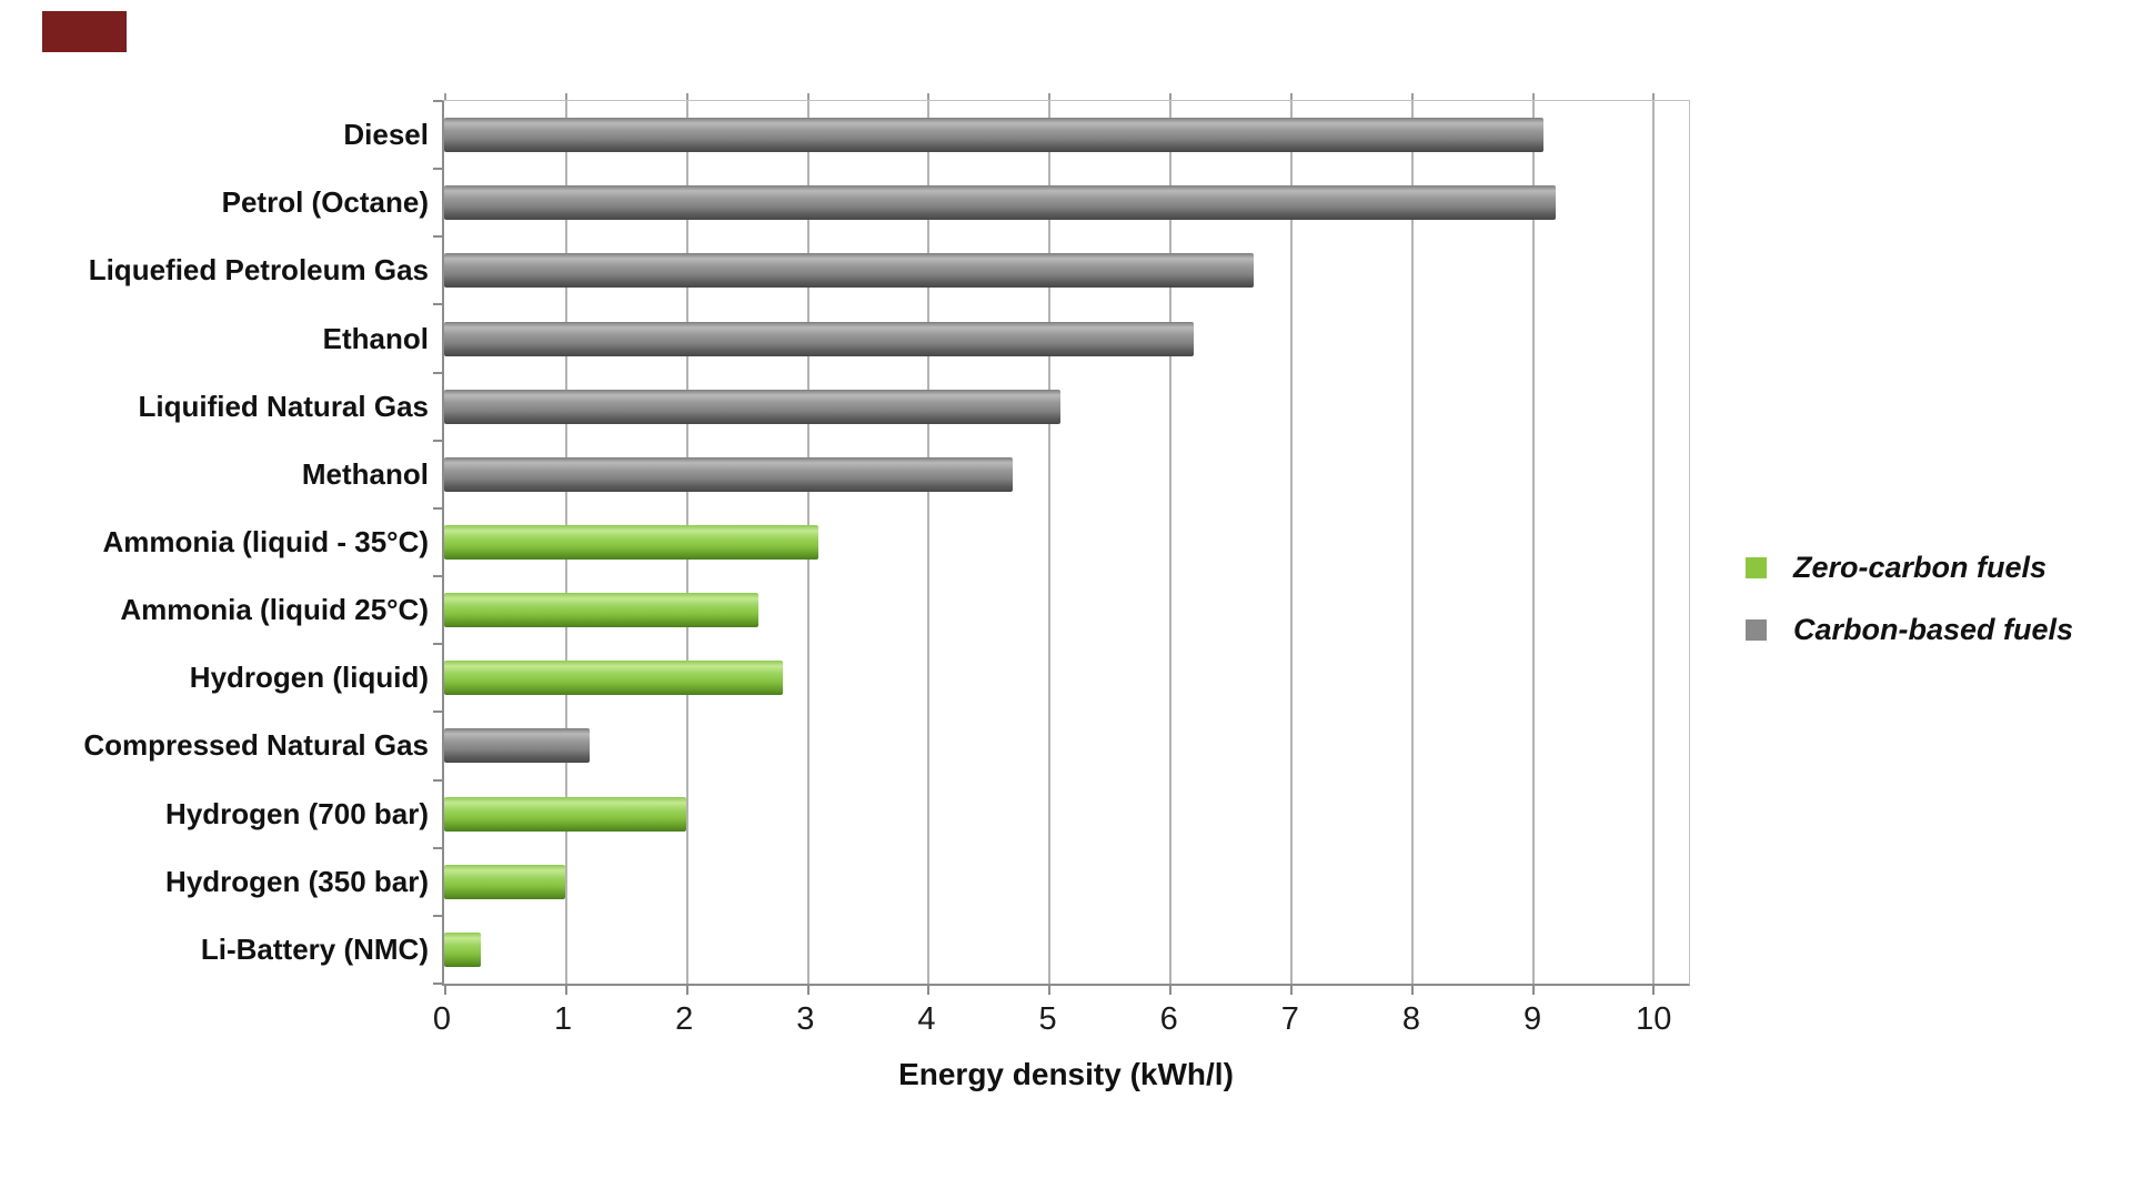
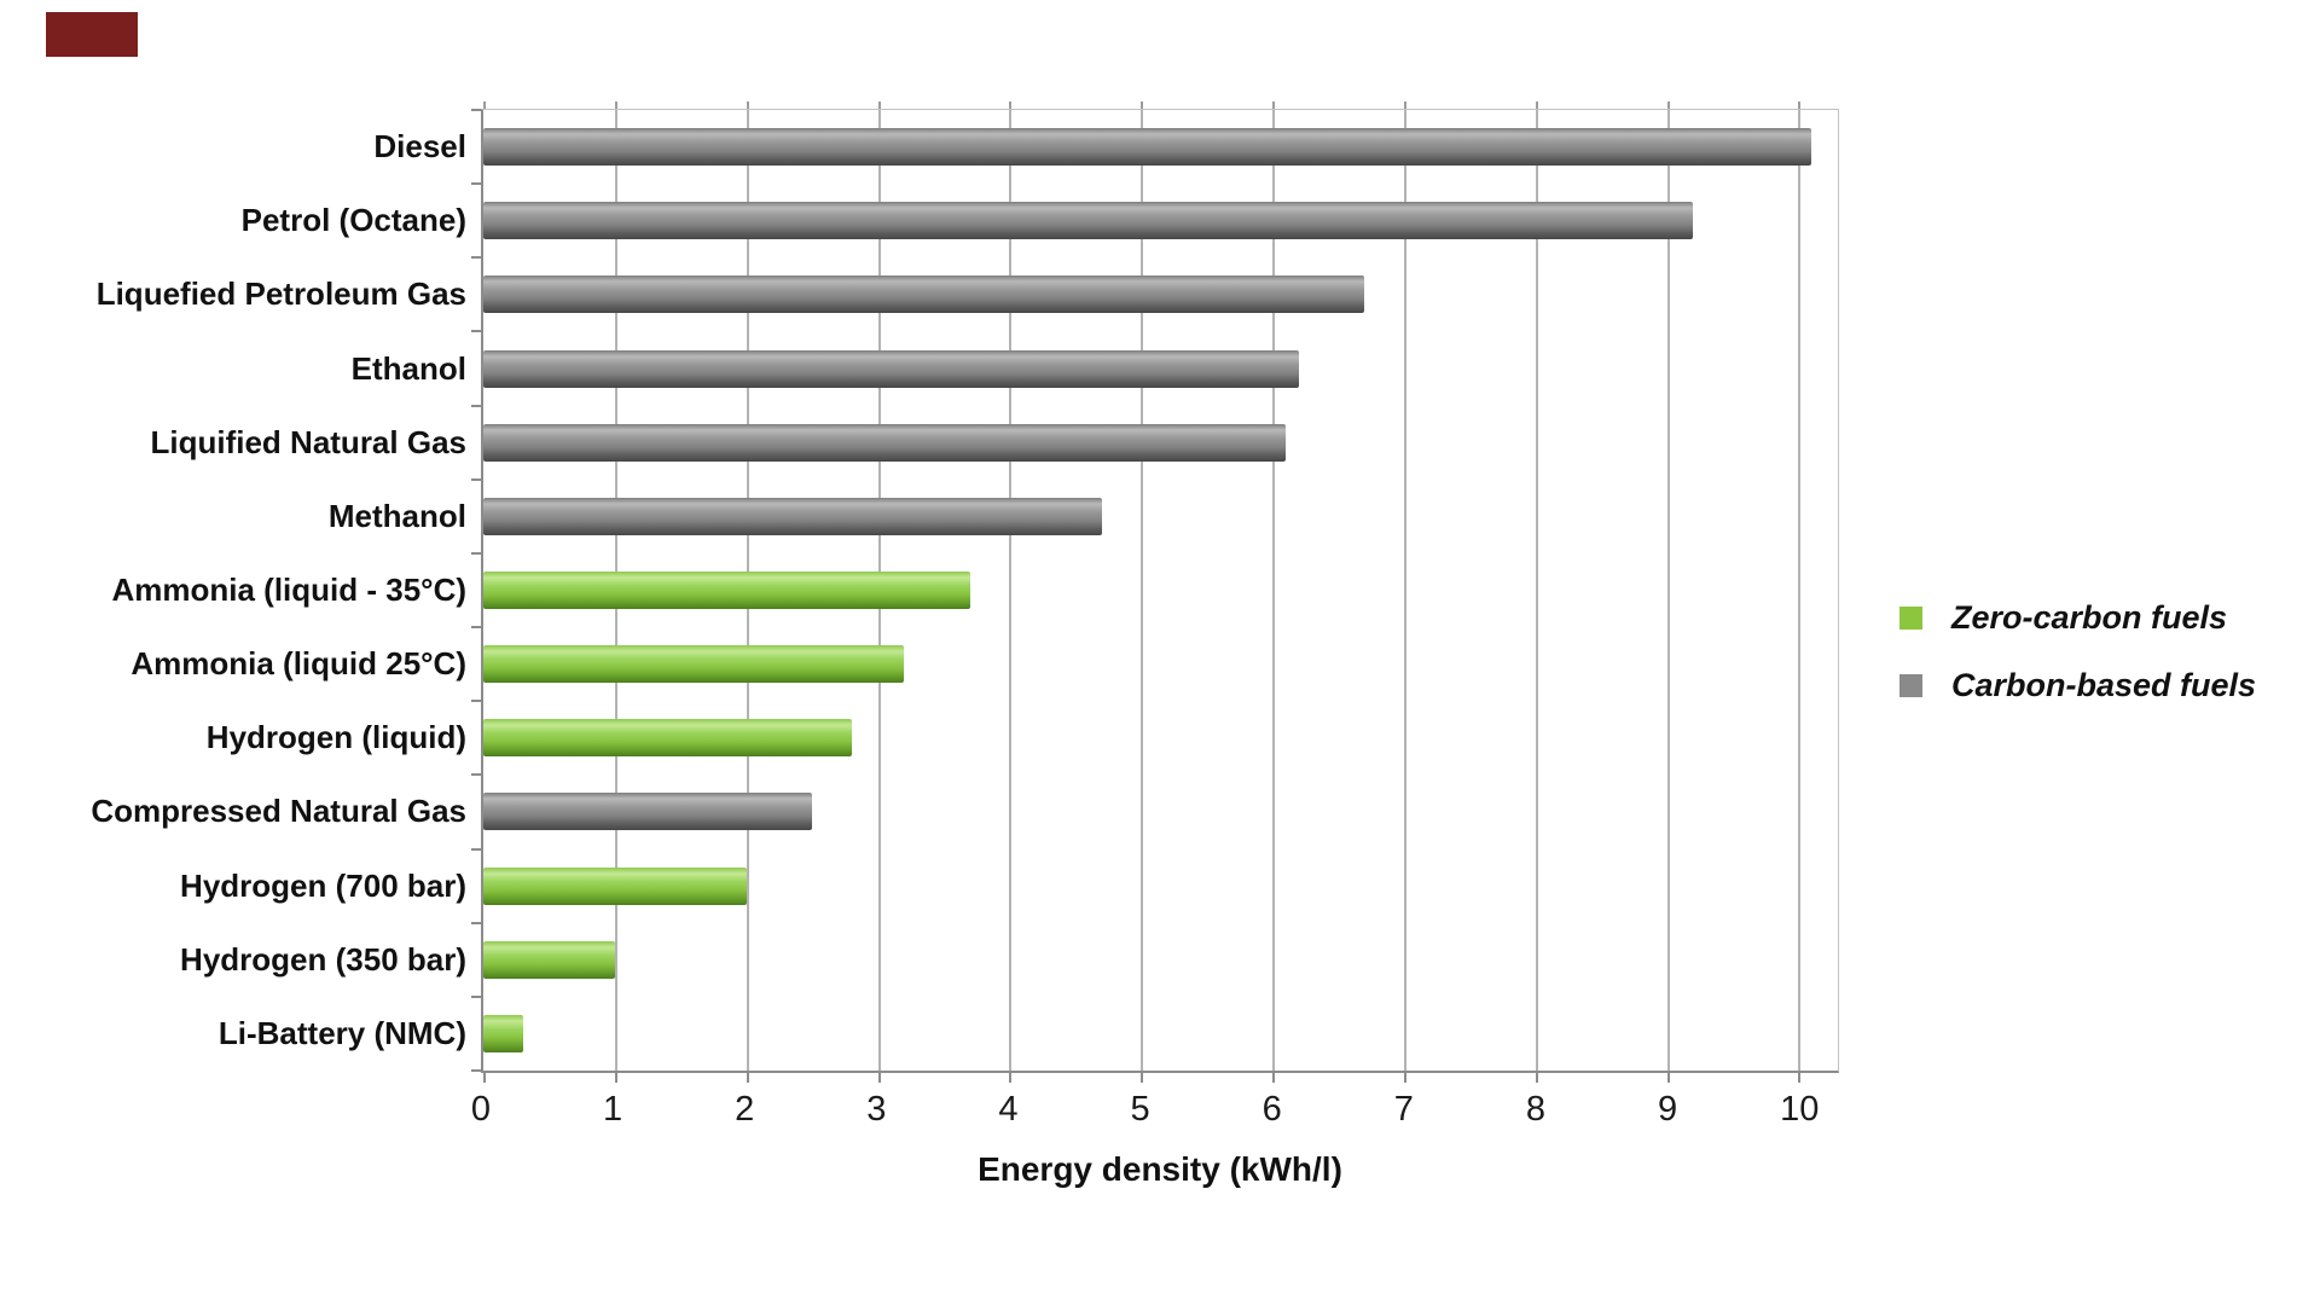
Diesel: 9.1 -> 10.1
Liquified Natural Gas: 5.1 -> 6.1
Ammonia (liquid - 35°C): 3.1 -> 3.7
Ammonia (liquid 25°C): 2.6 -> 3.2
Compressed Natural Gas: 1.2 -> 2.5
